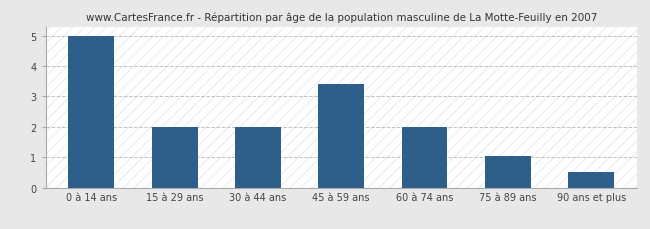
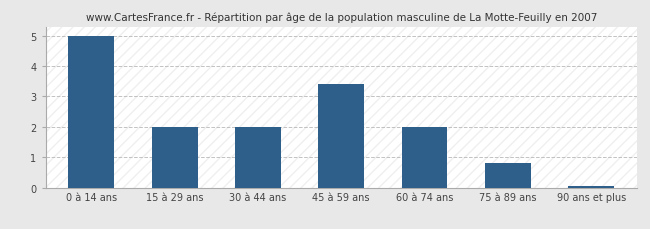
75 à 89 ans: 1.05 -> 0.80
90 ans et plus: 0.50 -> 0.05
